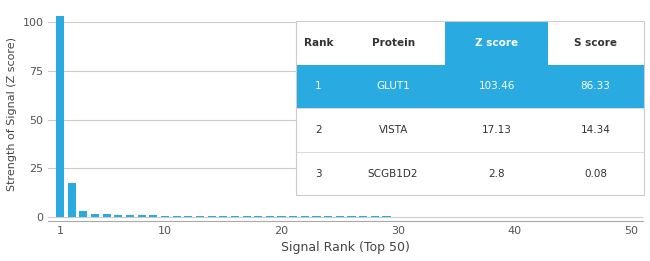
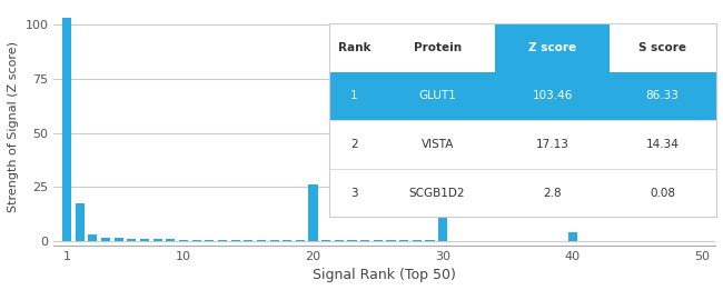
20: 0 -> 26
30: 0 -> 11
40: 0 -> 4
